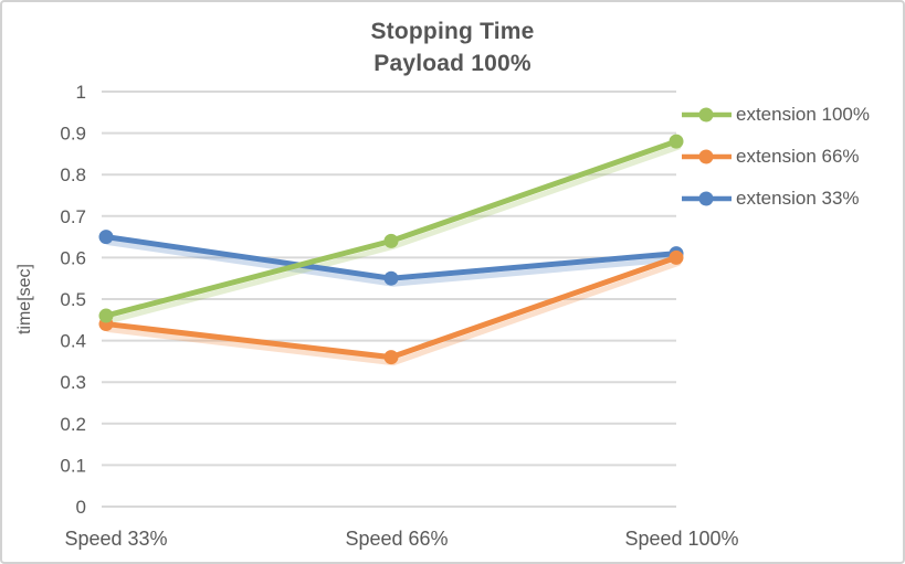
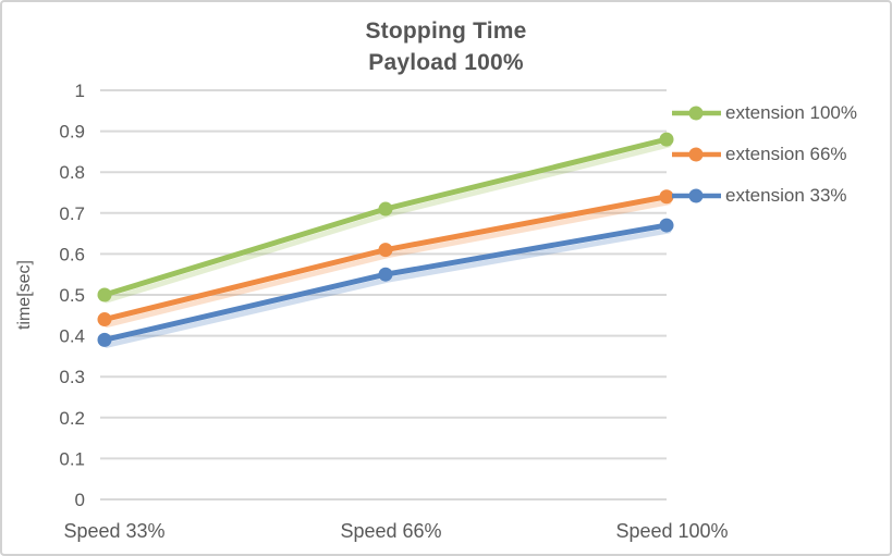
extension 100%/Speed 33%: 0.46 -> 0.50
extension 33%/Speed 33%: 0.65 -> 0.39
extension 100%/Speed 66%: 0.64 -> 0.71
extension 66%/Speed 66%: 0.36 -> 0.61
extension 66%/Speed 100%: 0.60 -> 0.74
extension 33%/Speed 100%: 0.61 -> 0.67
